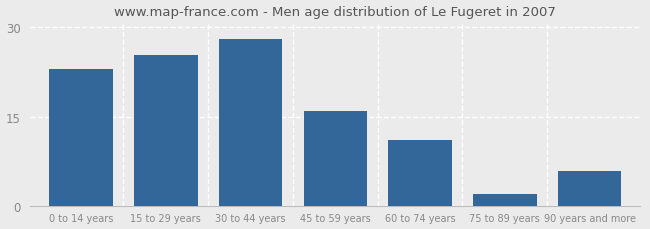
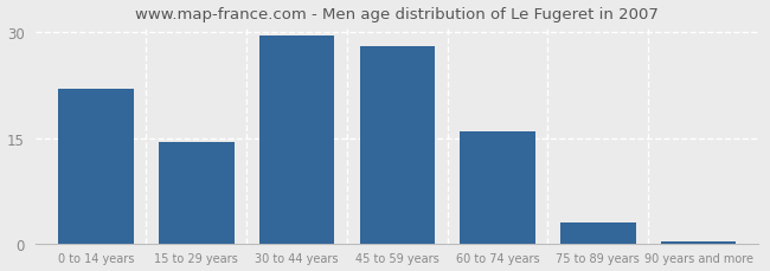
0 to 14 years: 23.0 -> 22.0
15 to 29 years: 25.4 -> 14.5
30 to 44 years: 28.0 -> 29.5
45 to 59 years: 16.0 -> 28.0
60 to 74 years: 11.0 -> 16.0
75 to 89 years: 2.0 -> 3.0
90 years and more: 5.8 -> 0.3
